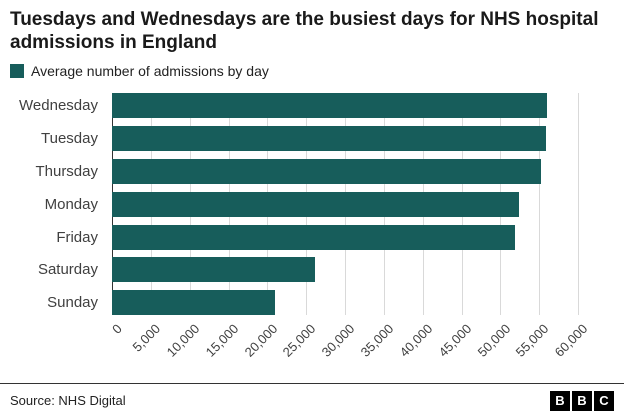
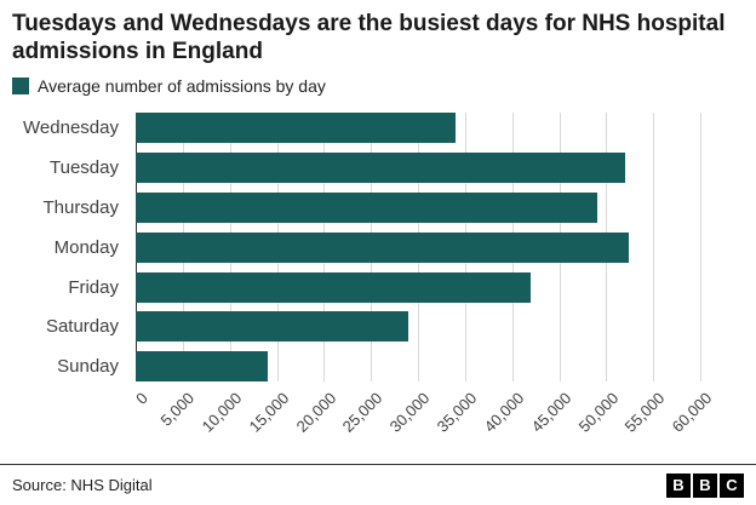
Wednesday: 56000 -> 34000
Tuesday: 56000 -> 52000
Thursday: 55000 -> 49000
Friday: 52000 -> 42000
Saturday: 26000 -> 29000
Sunday: 21000 -> 14000
